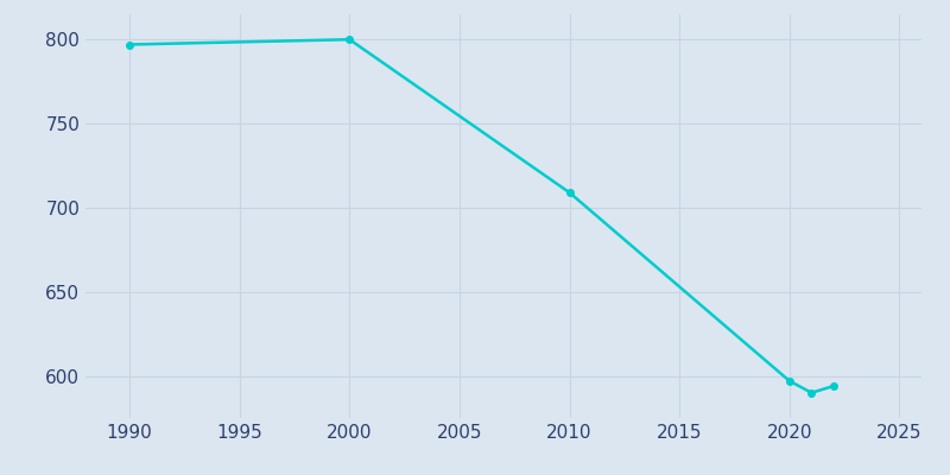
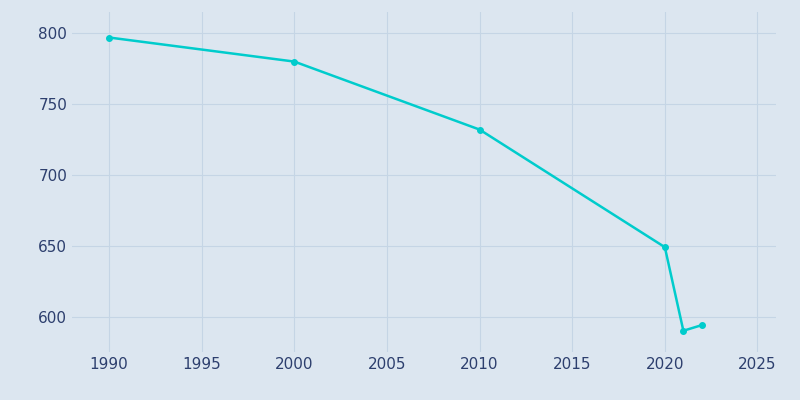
2000: 800 -> 780
2010: 709 -> 732
2020: 597 -> 649
